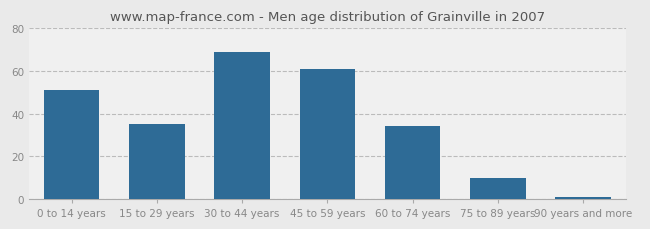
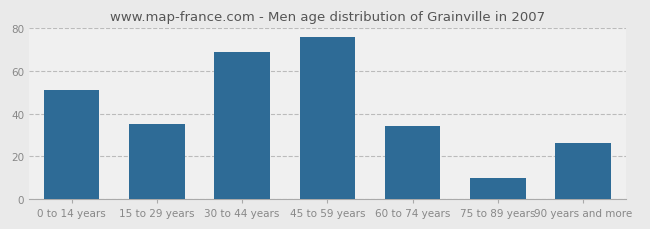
45 to 59 years: 61 -> 76
90 years and more: 1 -> 26
